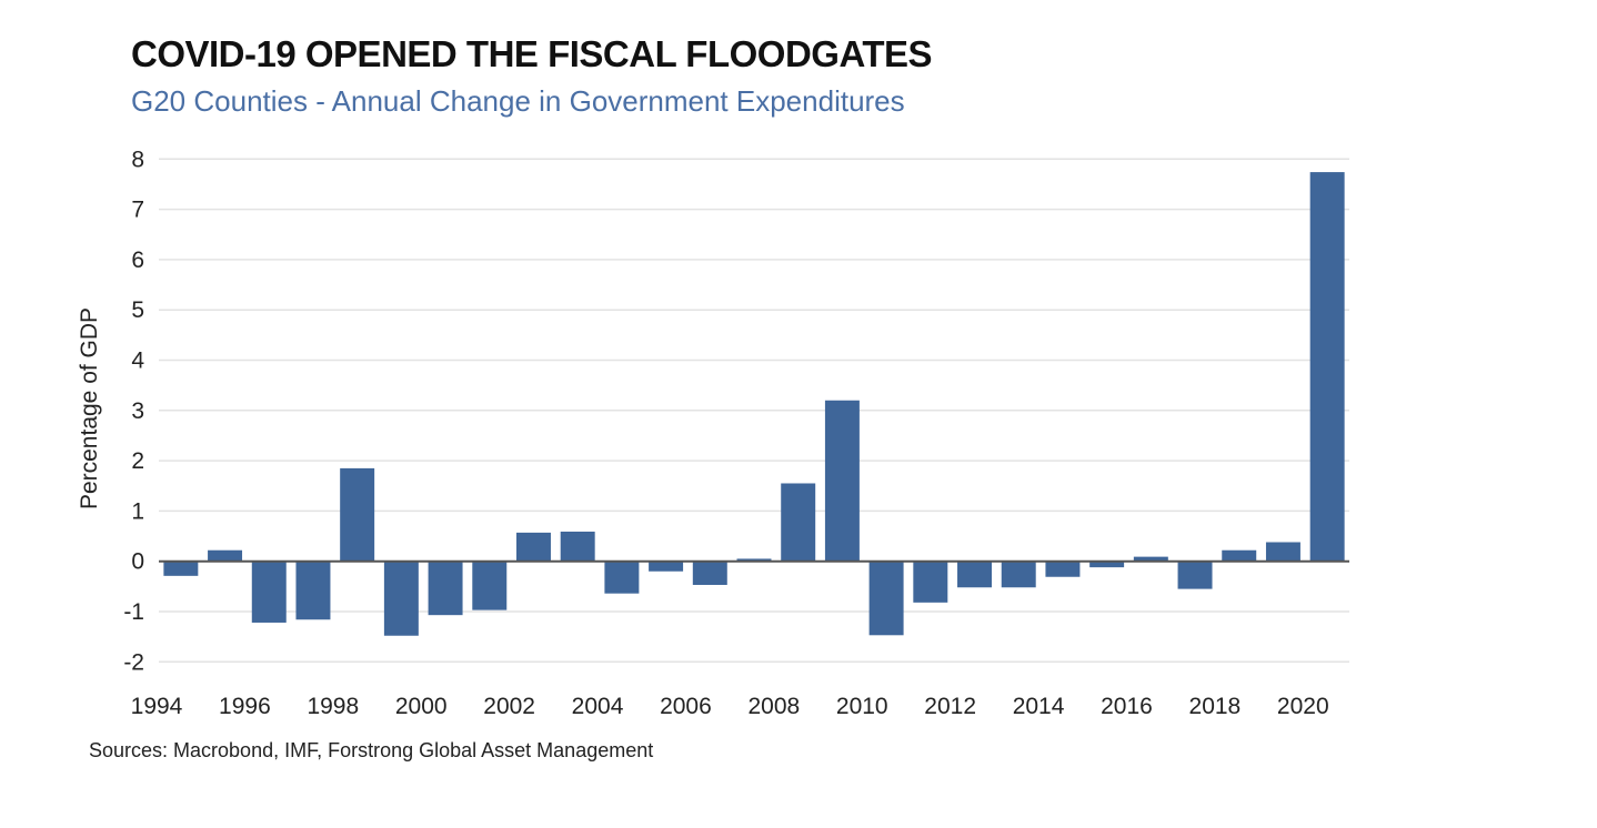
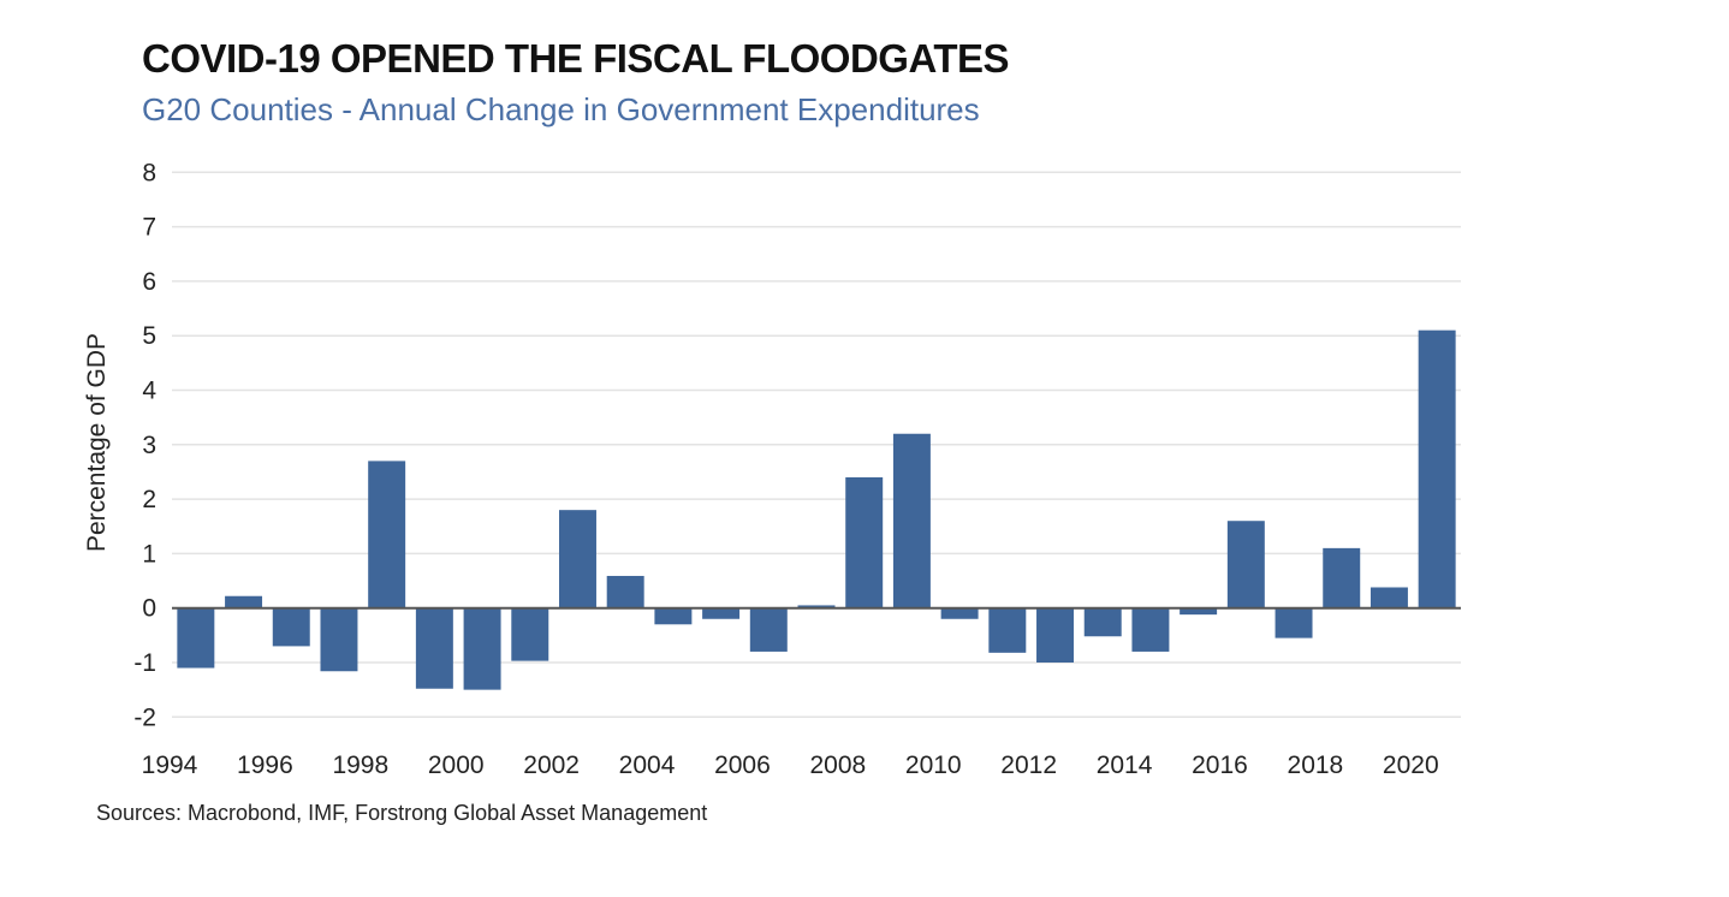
1994: -0.3 -> -1.1
1996: -1.2 -> -0.7
1998: 1.9 -> 2.7
2000: -1.1 -> -1.5
2002: 0.6 -> 1.8
2004: -0.6 -> -0.3
2006: -0.5 -> -0.8
2008: 1.6 -> 2.4
2010: -1.5 -> -0.2
2012: -0.5 -> -1.0
2014: -0.3 -> -0.8
2016: 0.1 -> 1.6
2018: 0.2 -> 1.1
2020: 7.7 -> 5.1
